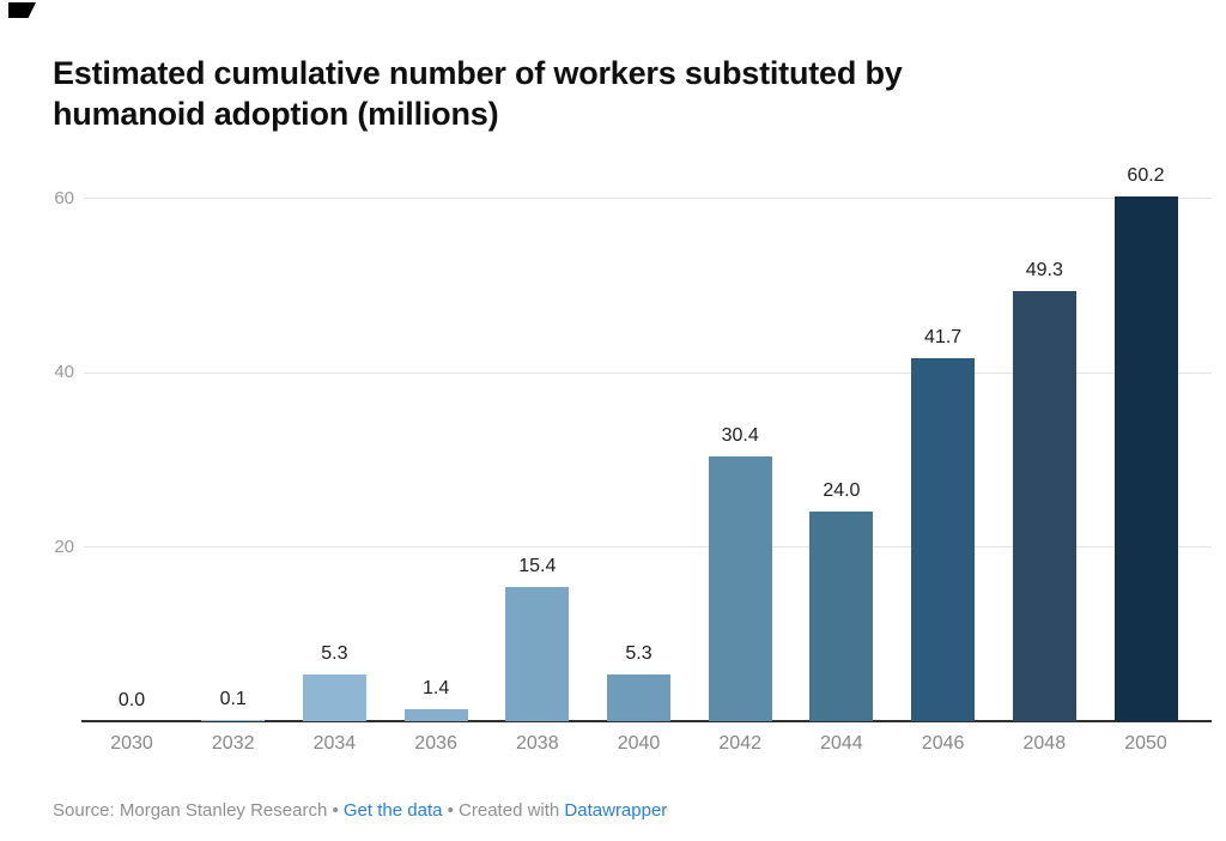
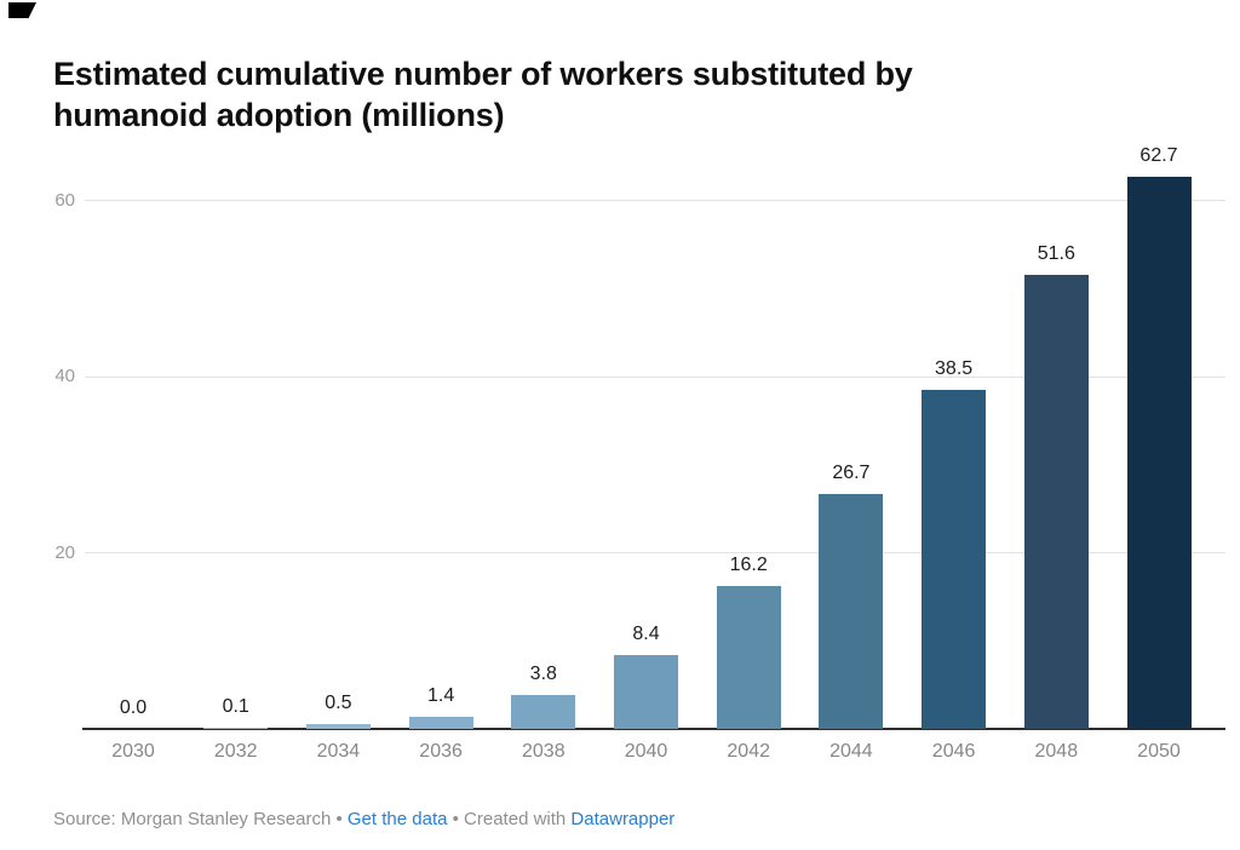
2034: 5.3 -> 0.5
2038: 15.4 -> 3.8
2040: 5.3 -> 8.4
2042: 30.4 -> 16.2
2044: 24.0 -> 26.7
2046: 41.7 -> 38.5
2048: 49.3 -> 51.6
2050: 60.2 -> 62.7
